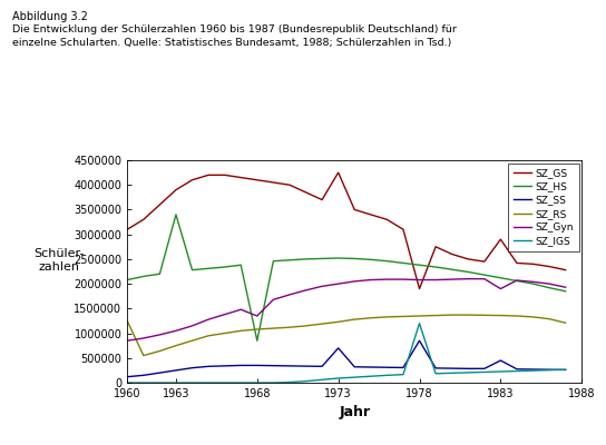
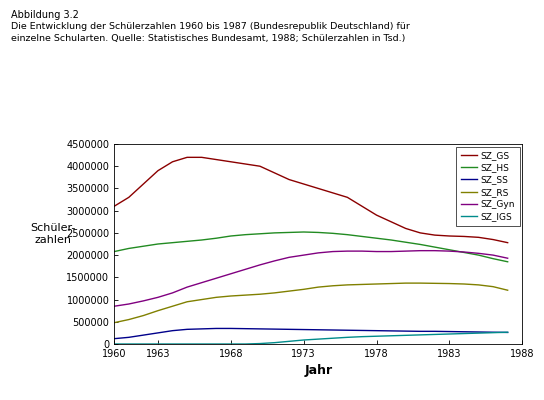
SZ_RS/1960: 1250000 -> 480000
SZ_HS/1963: 3400000 -> 2250000
SZ_HS/1968: 850000 -> 2430000
SZ_Gyn/1968: 1350000 -> 1580000
SZ_GS/1973: 4250000 -> 3600000
SZ_SS/1973: 700000 -> 320000
SZ_GS/1978: 1900000 -> 2900000
SZ_SS/1978: 850000 -> 300000
SZ_IGS/1978: 1200000 -> 180000
SZ_GS/1983: 2900000 -> 2430000
SZ_SS/1983: 450000 -> 280000
SZ_Gyn/1983: 1900000 -> 2090000
